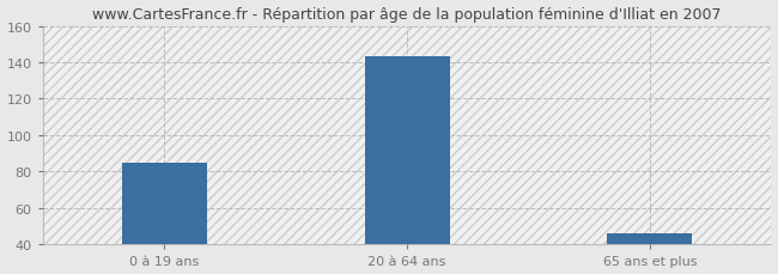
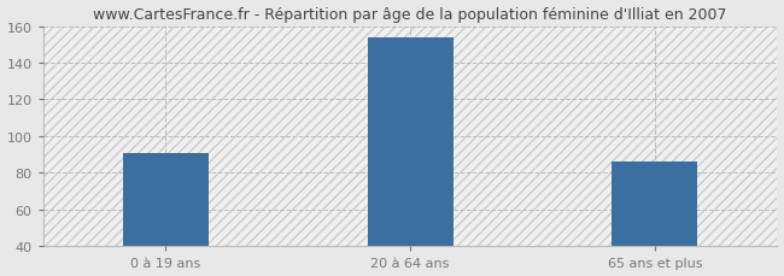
0 à 19 ans: 85 -> 91
20 à 64 ans: 143 -> 154
65 ans et plus: 46 -> 86
